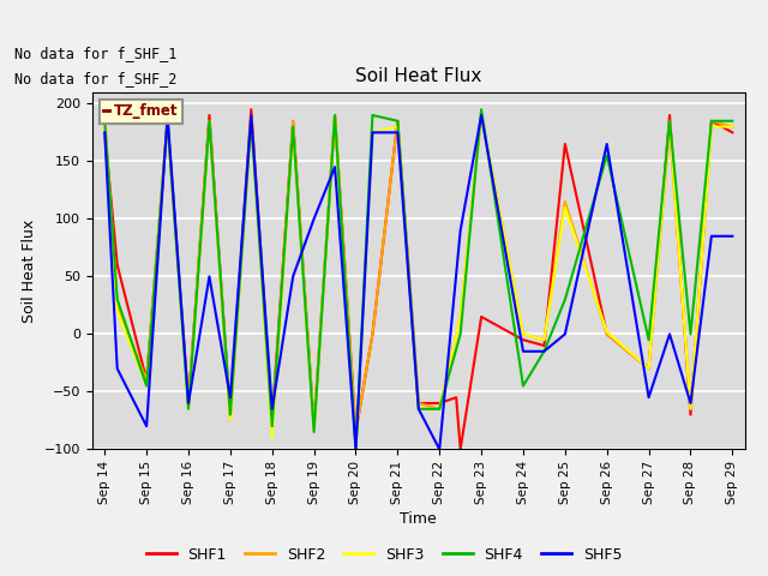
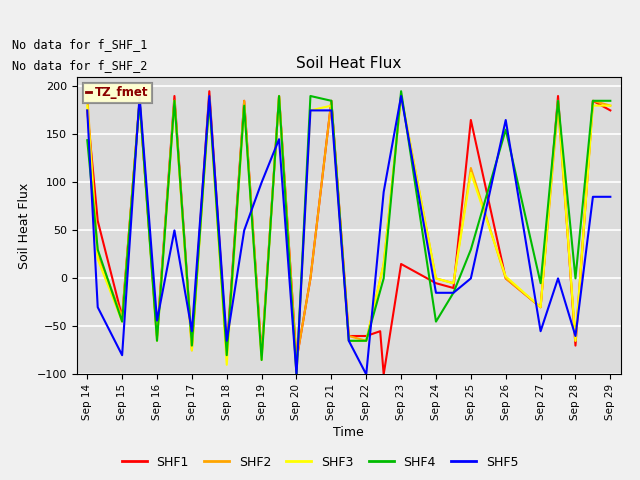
SHF4/Sep 14: 185 -> 144
SHF5/Sep 16: -60 -> -44
